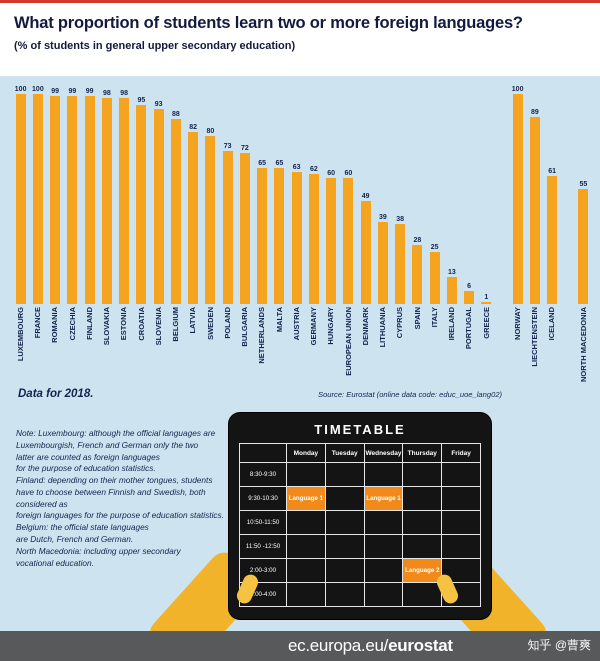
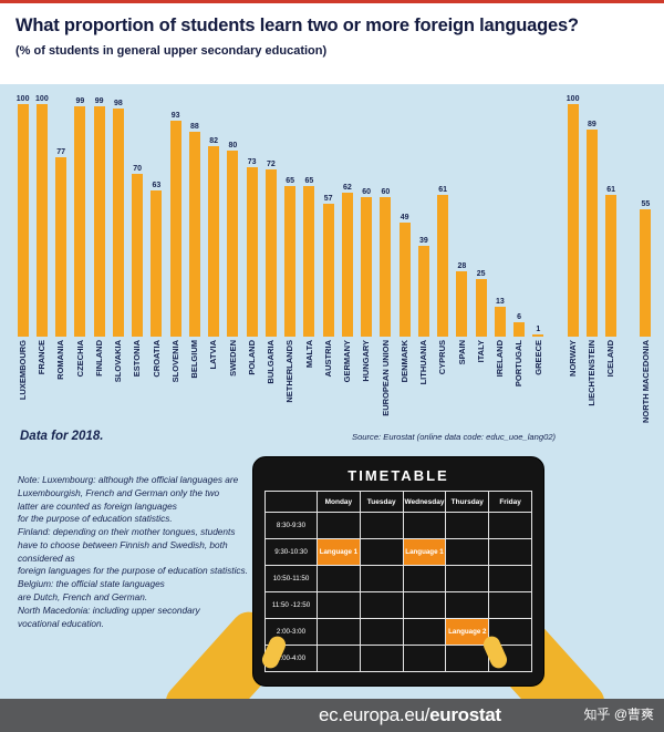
ROMANIA: 99 -> 77
ESTONIA: 98 -> 70
CROATIA: 95 -> 63
AUSTRIA: 63 -> 57
CYPRUS: 38 -> 61
